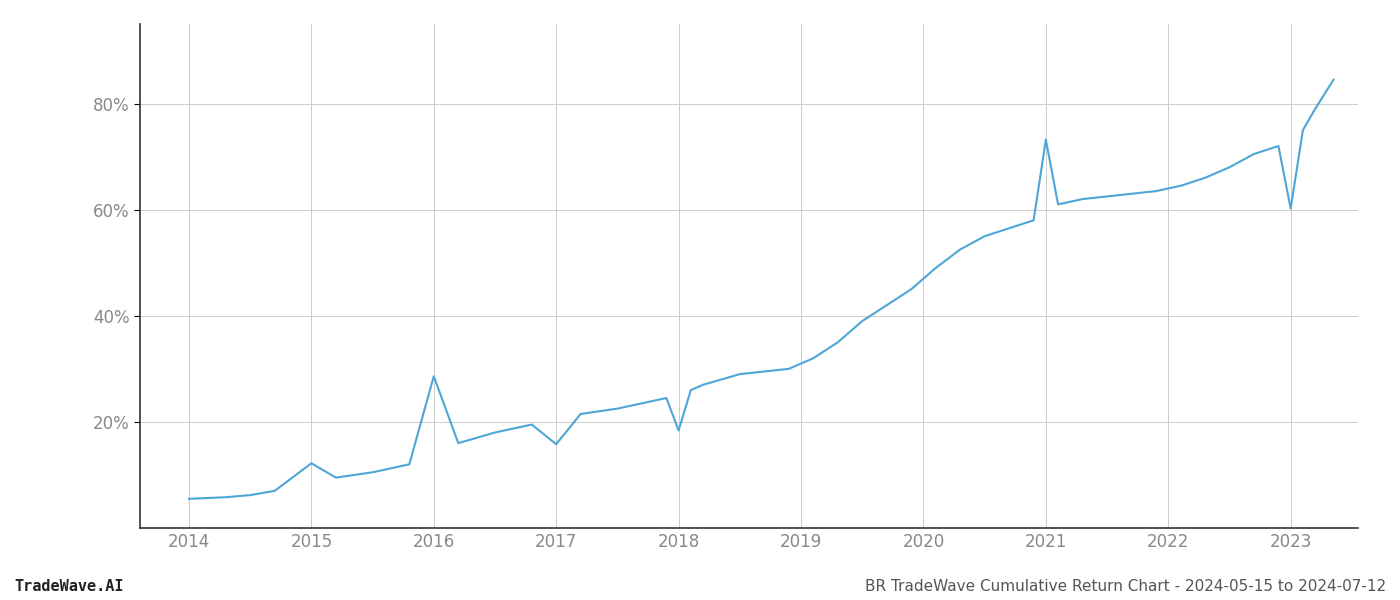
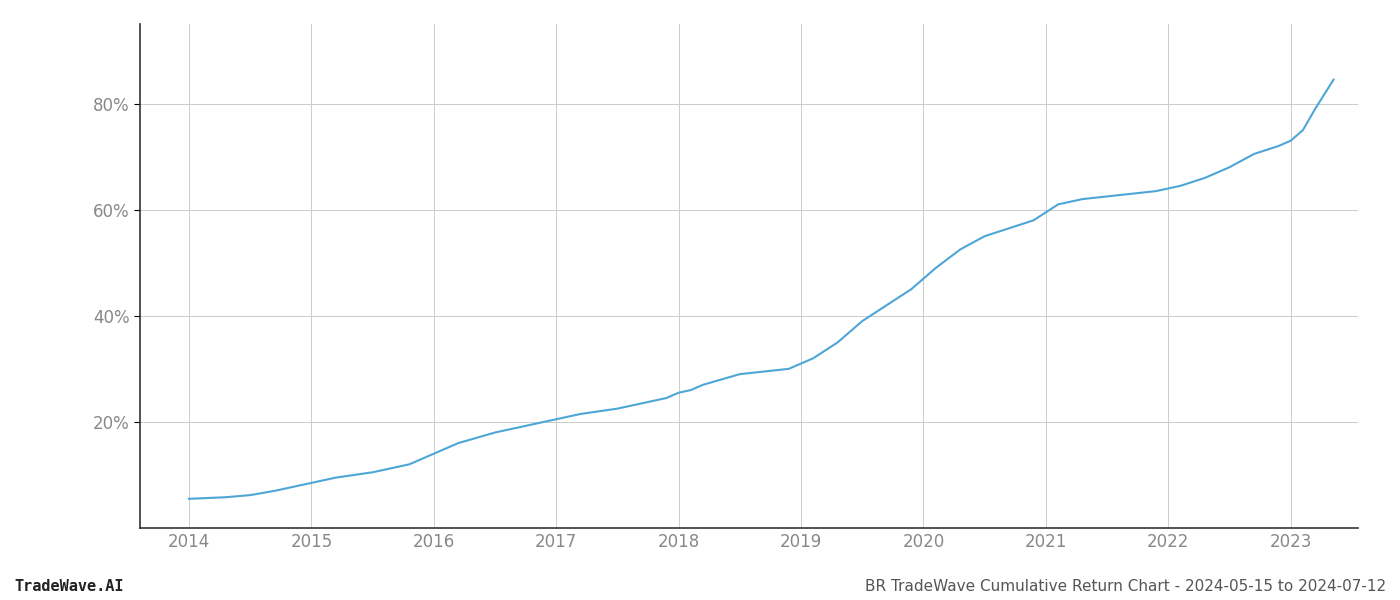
2015: 12.2% -> 8.5%
2016: 28.6% -> 14.0%
2017: 15.8% -> 20.5%
2018: 18.4% -> 25.5%
2021: 73.2% -> 59.5%
2023: 60.2% -> 73.0%
